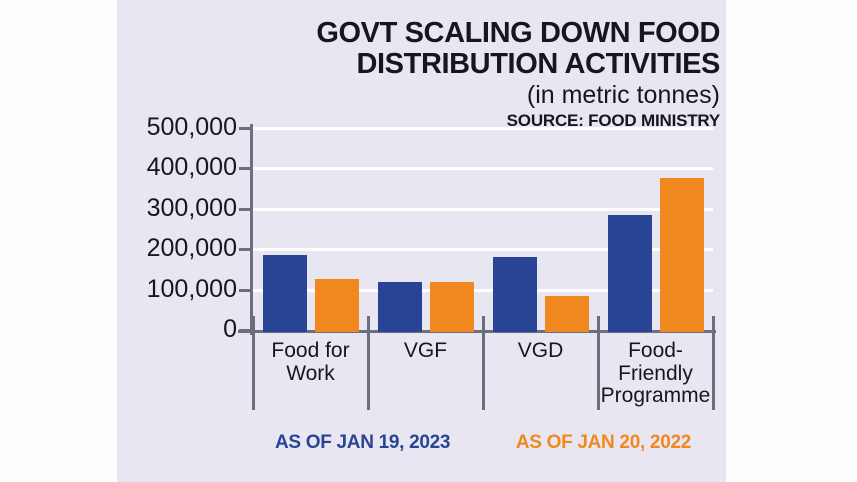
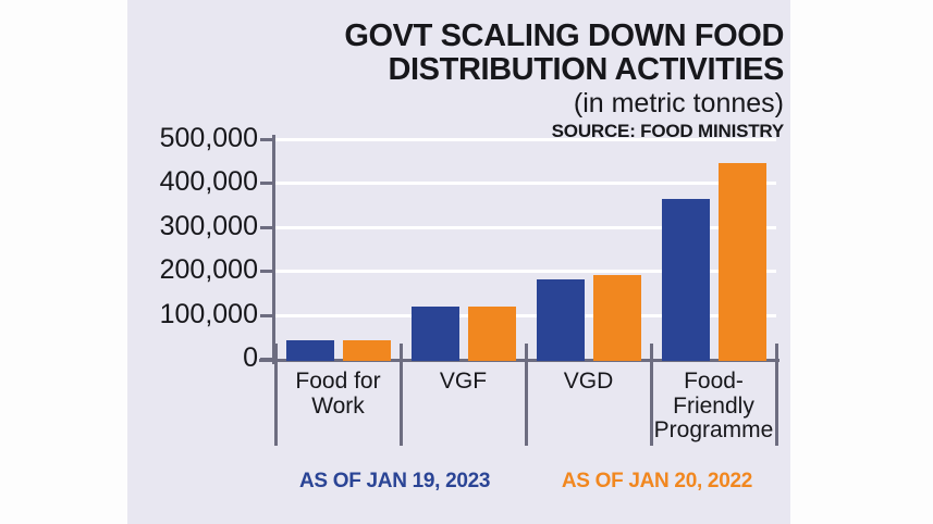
AS OF JAN 19, 2023/Food for Work: 190000 -> 50000
AS OF JAN 20, 2022/Food for Work: 130000 -> 50000
AS OF JAN 20, 2022/VGD: 90000 -> 200000
AS OF JAN 19, 2023/Food-Friendly Programme: 290000 -> 370000
AS OF JAN 20, 2022/Food-Friendly Programme: 380000 -> 450000
